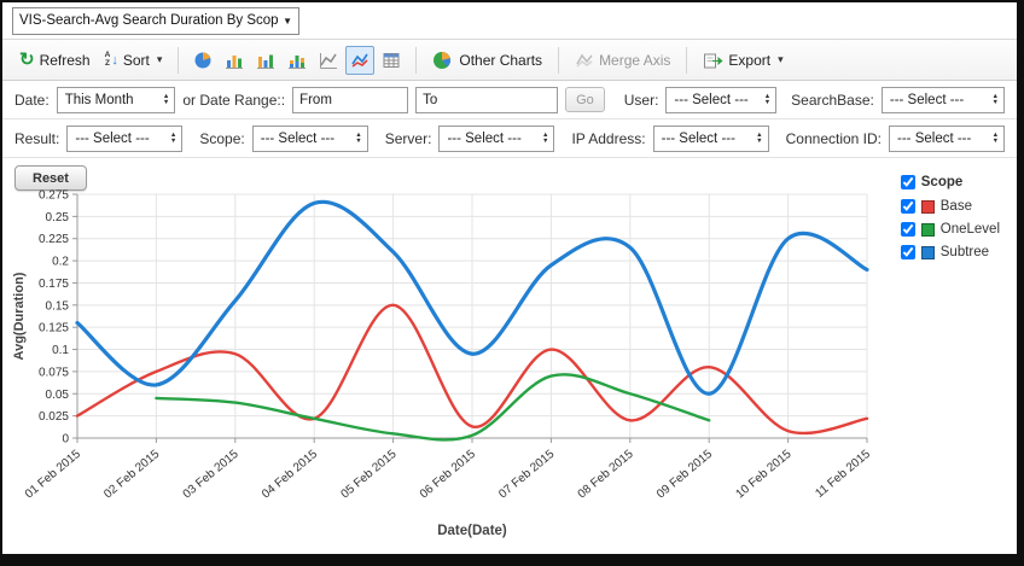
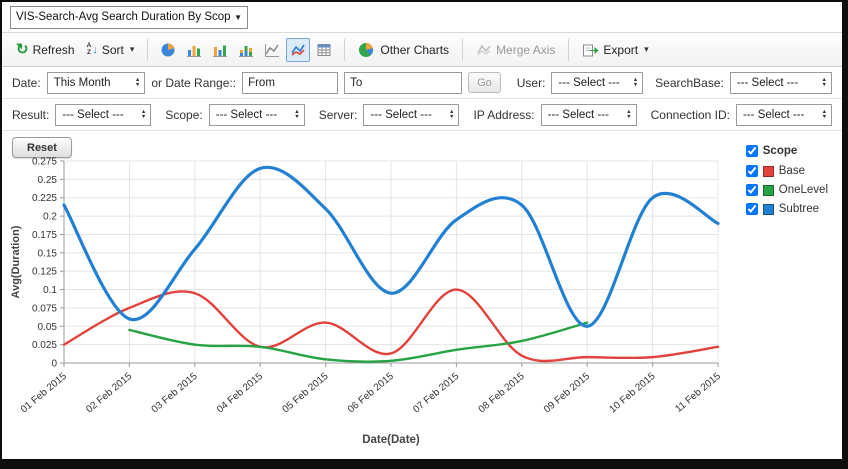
Subtree/01 Feb 2015: 0.13 -> 0.21
OneLevel/03 Feb 2015: 0.04 -> 0.03
Base/05 Feb 2015: 0.15 -> 0.06
OneLevel/07 Feb 2015: 0.07 -> 0.02
Base/08 Feb 2015: 0.02 -> 0.01
OneLevel/08 Feb 2015: 0.05 -> 0.03
Base/09 Feb 2015: 0.08 -> 0.01
OneLevel/09 Feb 2015: 0.02 -> 0.06
